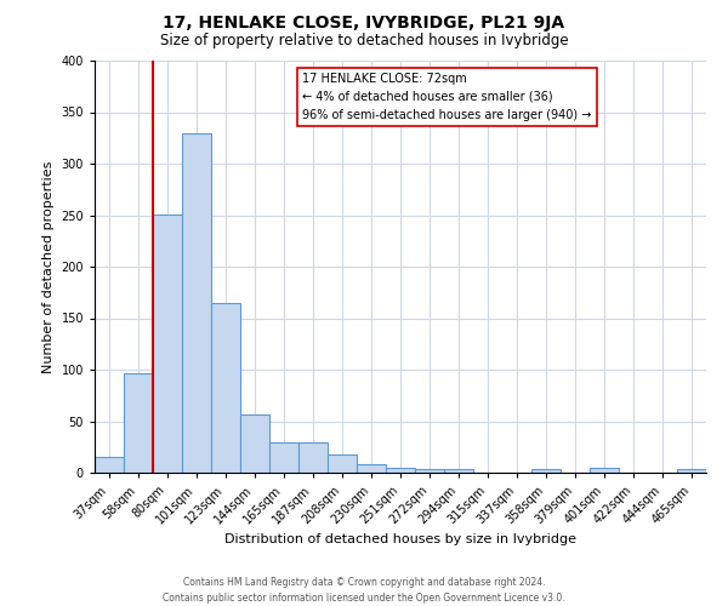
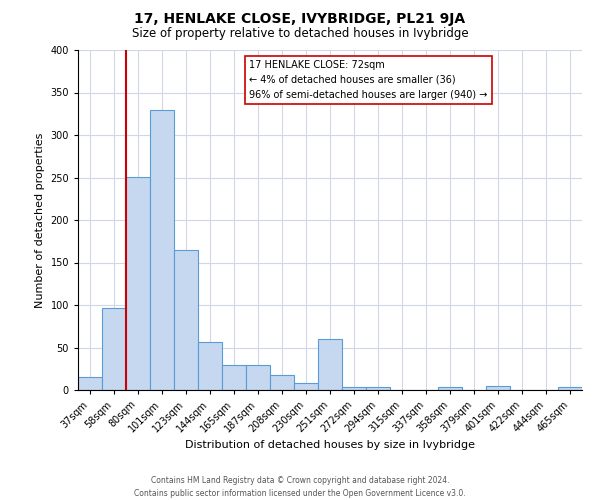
251sqm: 5 -> 60
